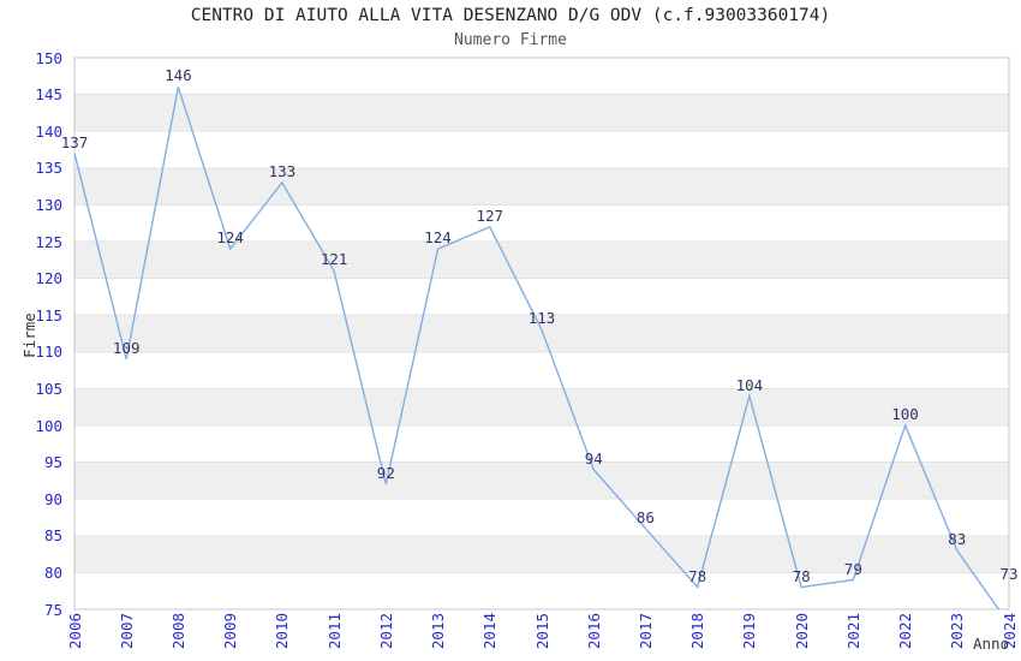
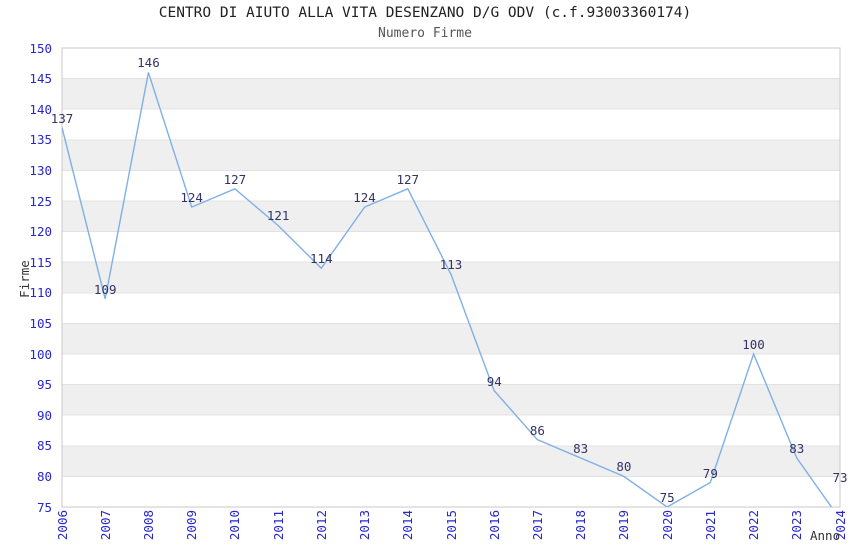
2010: 133 -> 127
2012: 92 -> 114
2018: 78 -> 83
2019: 104 -> 80
2020: 78 -> 75
